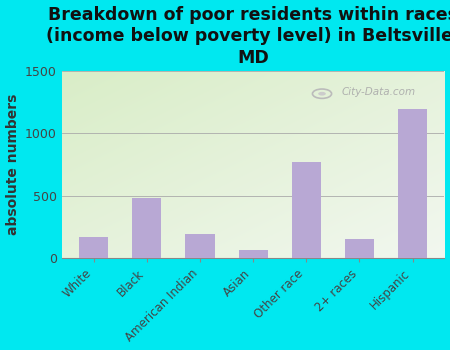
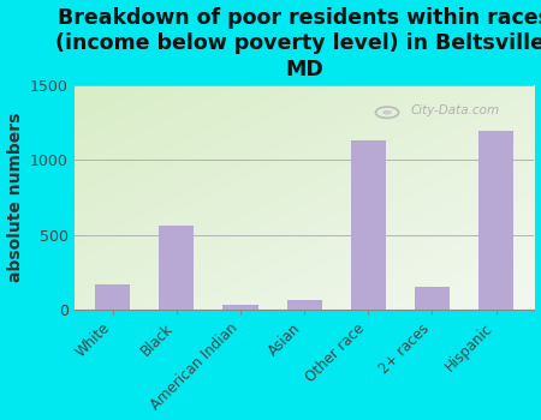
Black: 480 -> 560
American Indian: 190 -> 30
Other race: 770 -> 1130
